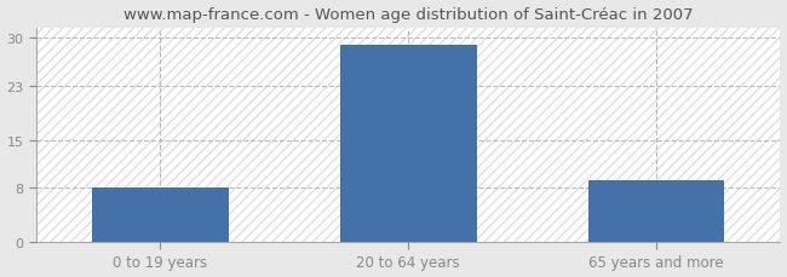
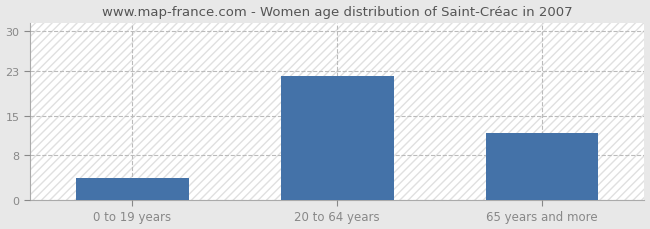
0 to 19 years: 8 -> 4
20 to 64 years: 29 -> 22
65 years and more: 9 -> 12
